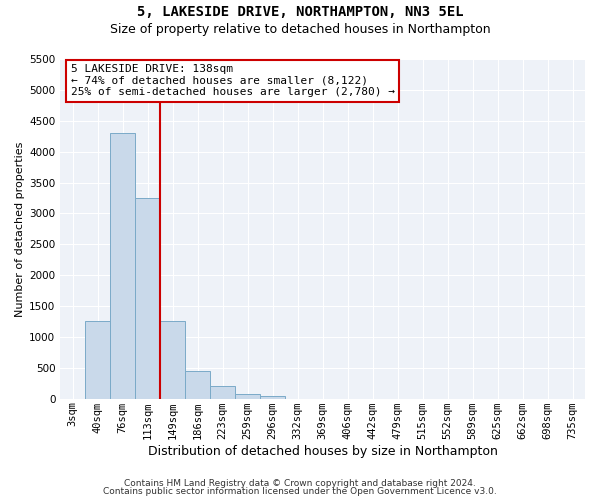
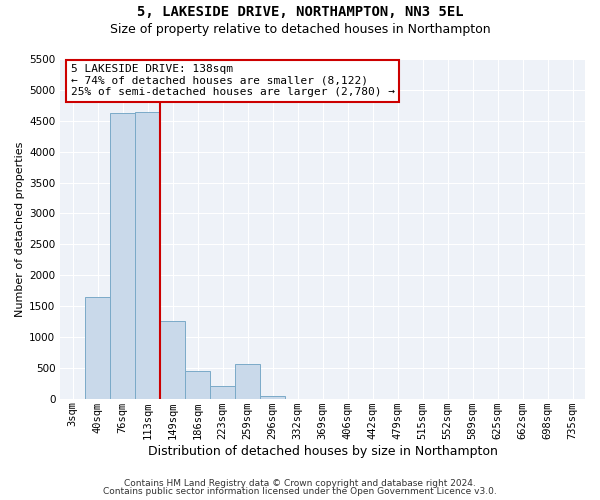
40sqm: 1250 -> 1640
76sqm: 4300 -> 4620
113sqm: 3250 -> 4640
259sqm: 80 -> 560
